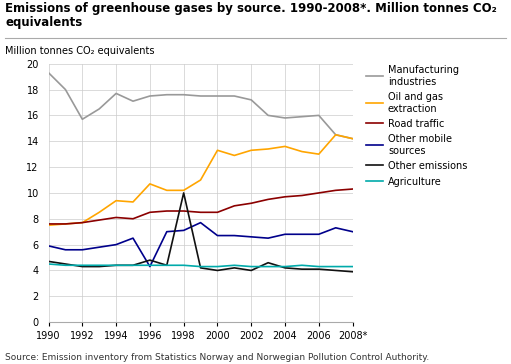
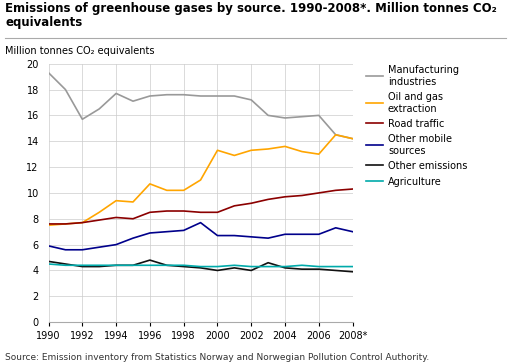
Other mobile sources/1996: 4.3 -> 6.9
Other emissions/1998: 10.0 -> 4.3
